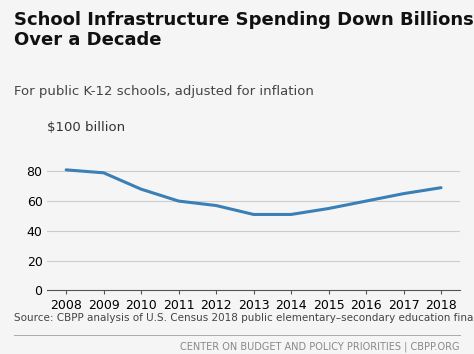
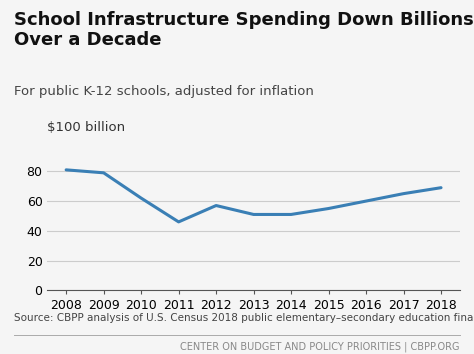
2010: 68 -> 62
2011: 60 -> 46
